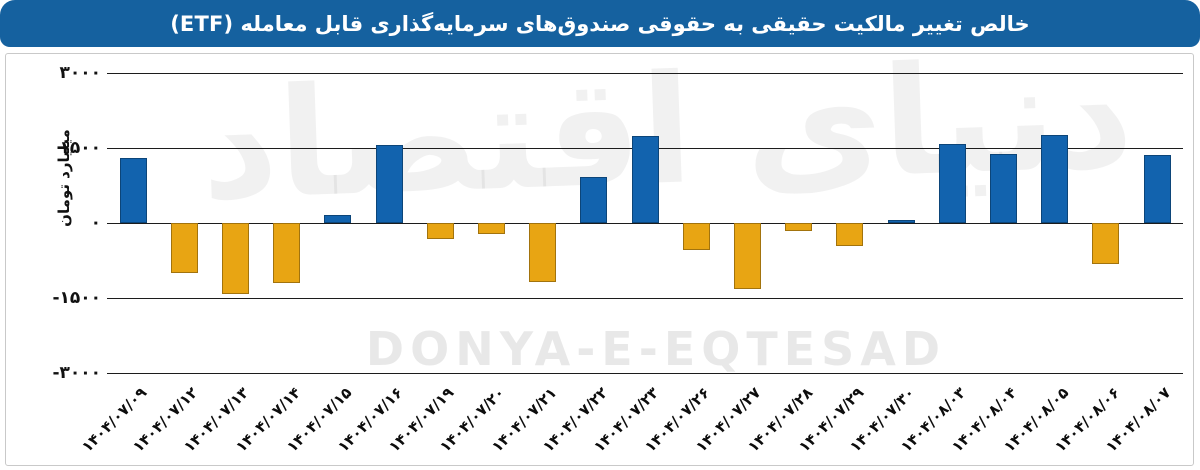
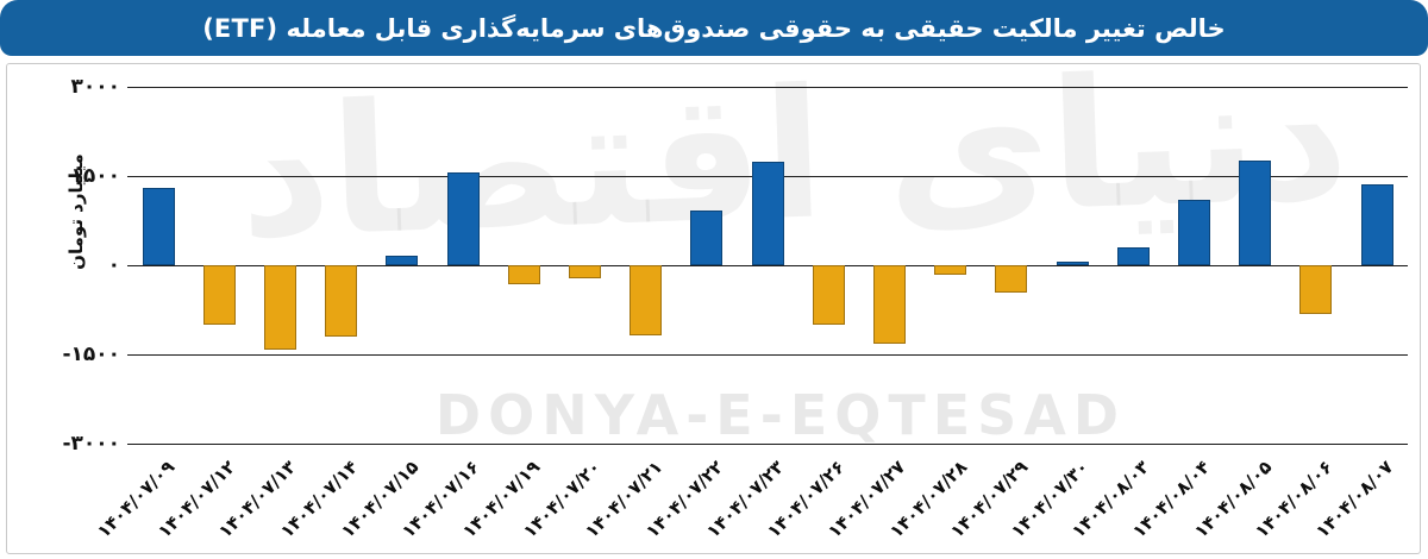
۱۴۰۴/۰۷/۲۶: -500 -> -1000
۱۴۰۴/۰۸/۰۳: 1600 -> 300
۱۴۰۴/۰۸/۰۴: 1400 -> 1100
